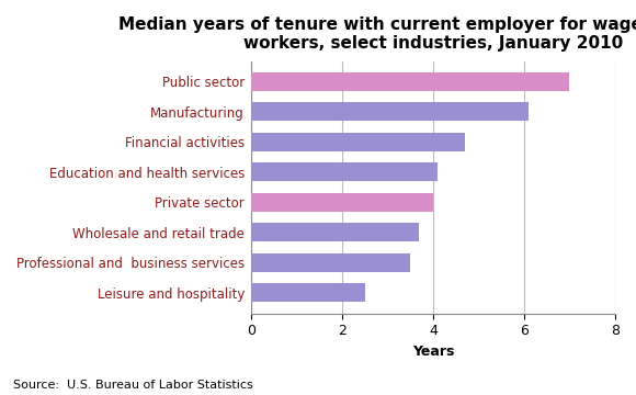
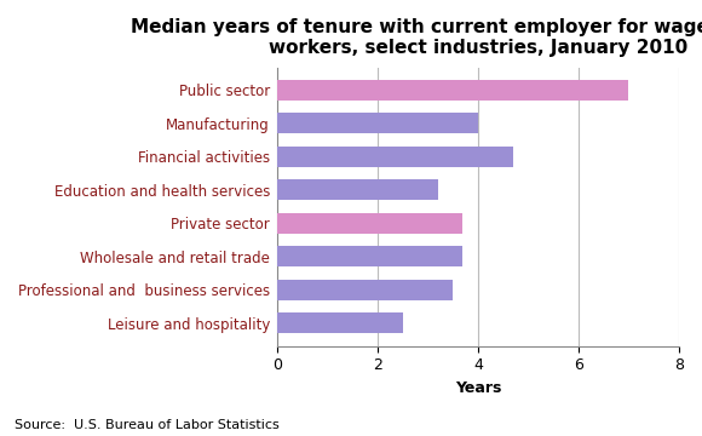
Manufacturing: 6.1 -> 4.0
Education and health services: 4.1 -> 3.2
Private sector: 4.0 -> 3.7
